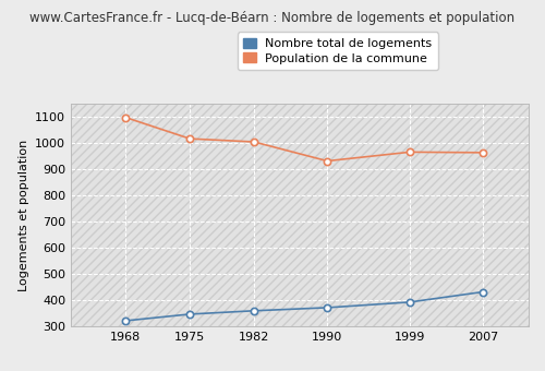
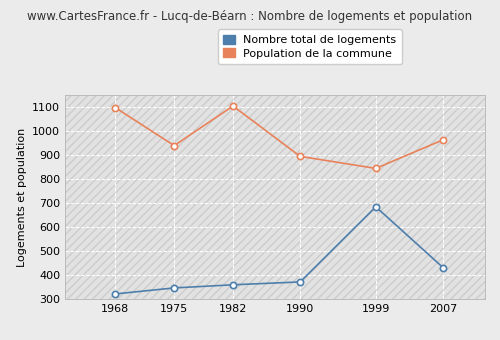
Population de la commune/1975: 1017 -> 940
Population de la commune/1982: 1005 -> 1105
Population de la commune/1990: 932 -> 895
Nombre total de logements/1999: 393 -> 685
Population de la commune/1999: 966 -> 845
